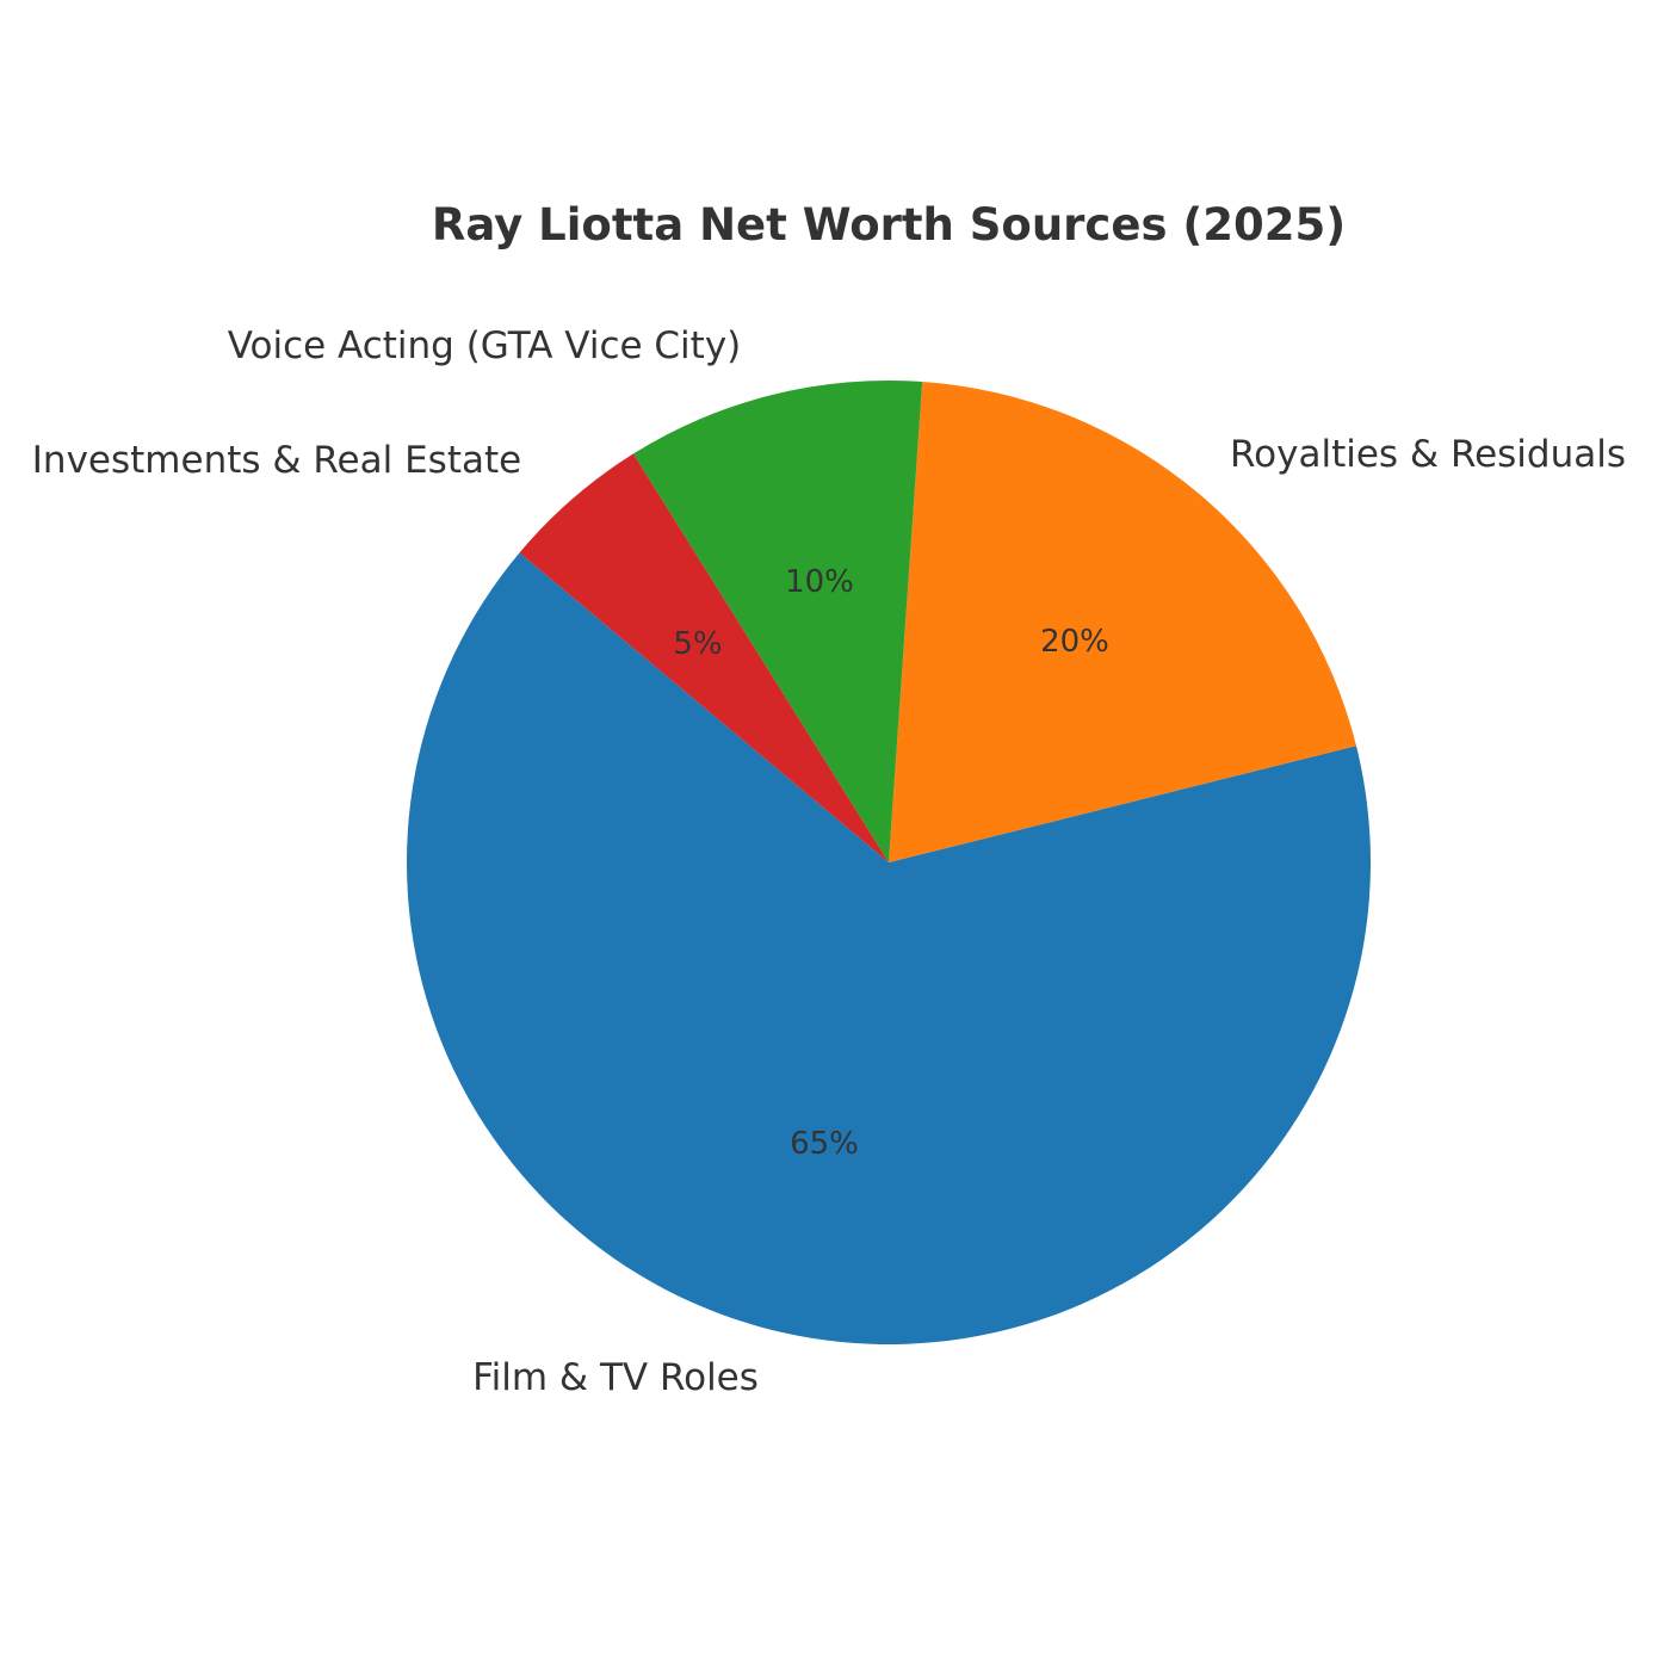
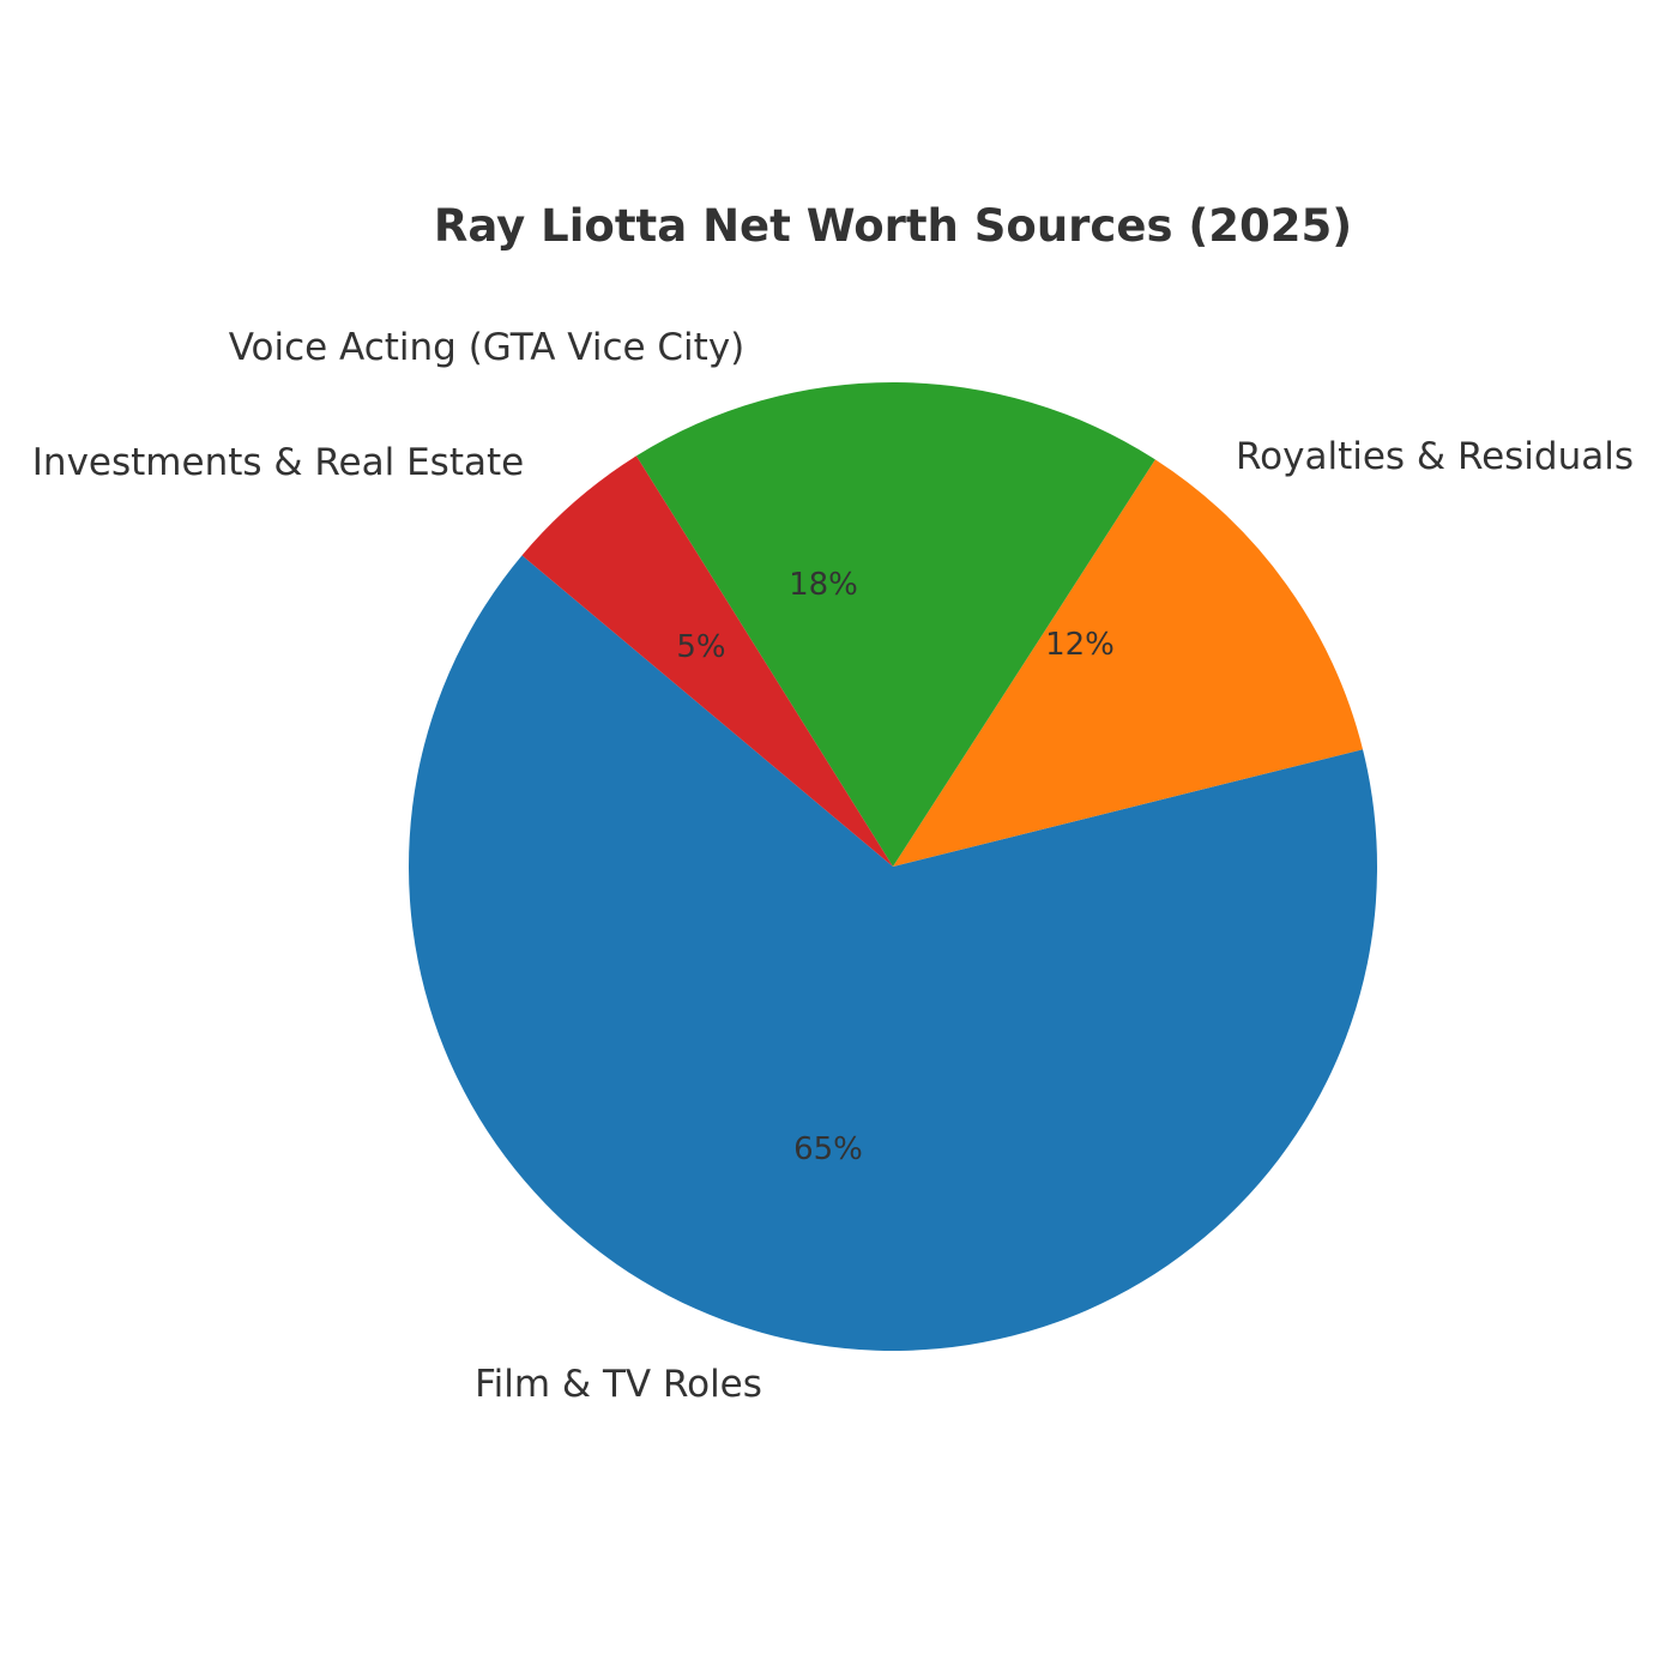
Royalties & Residuals: 20% -> 12%
Voice Acting (GTA Vice City): 10% -> 18%
